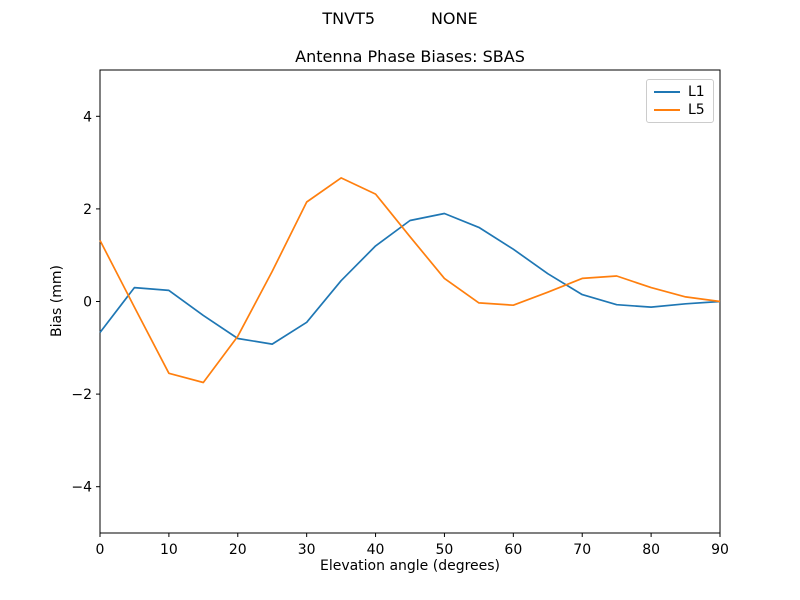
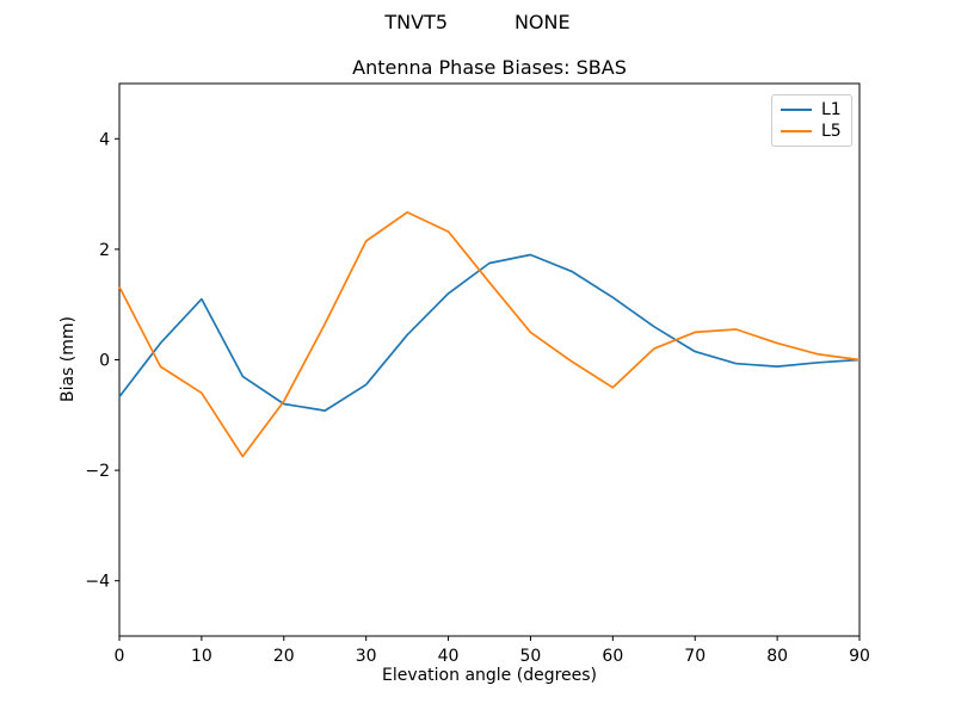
L1/10: 0.2 -> 1.1
L5/10: -1.6 -> -0.6
L5/60: -0.1 -> -0.5
